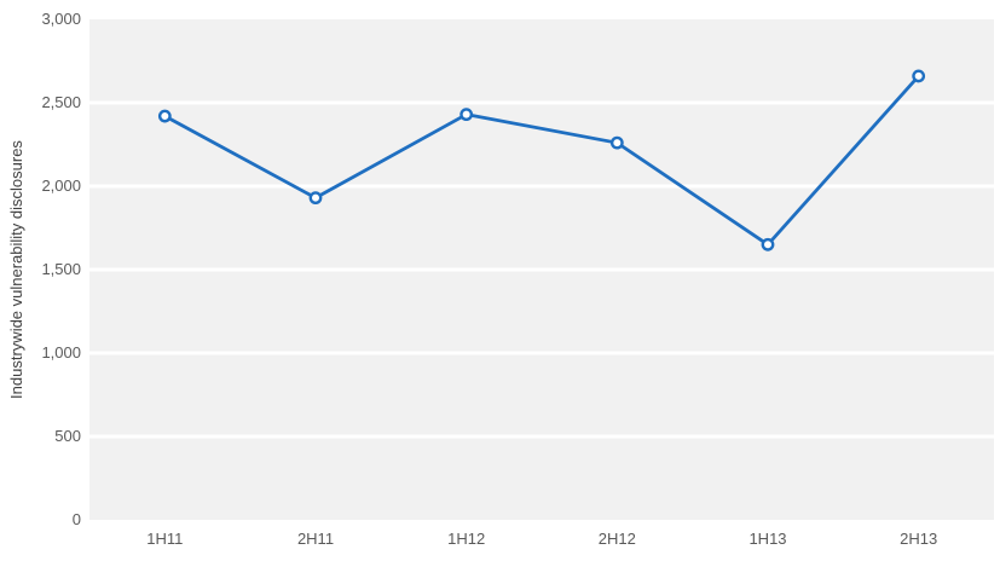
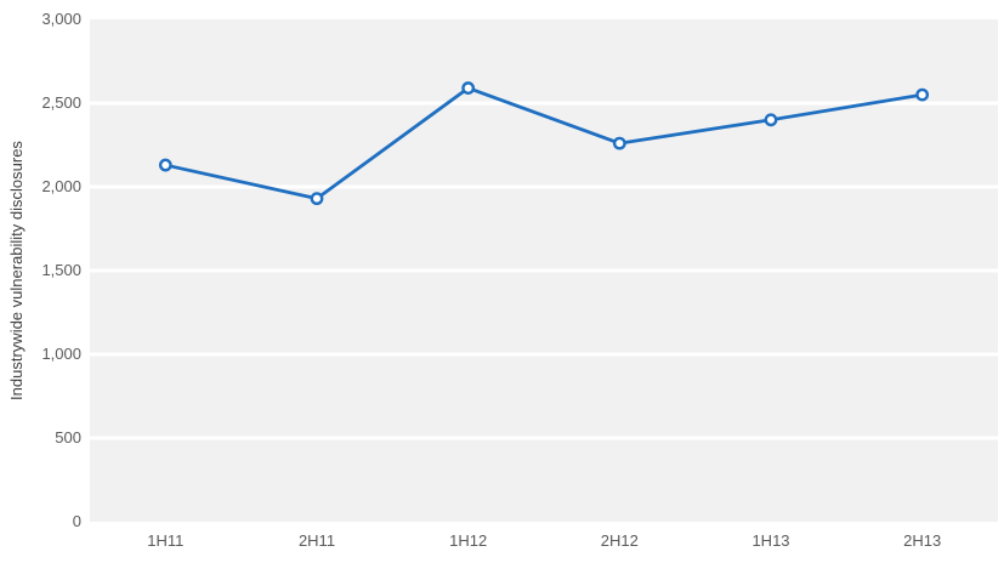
1H11: 2420 -> 2130
1H12: 2430 -> 2590
1H13: 1650 -> 2400
2H13: 2660 -> 2550
